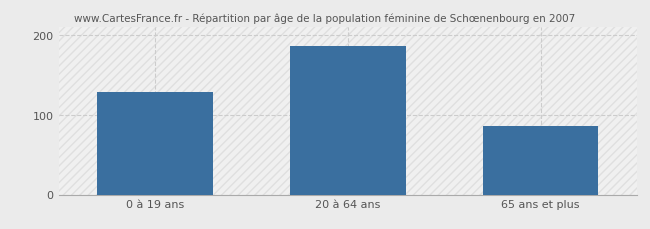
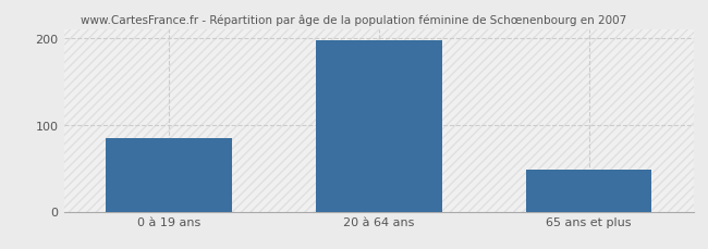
0 à 19 ans: 128 -> 85
20 à 64 ans: 186 -> 197
65 ans et plus: 86 -> 48
